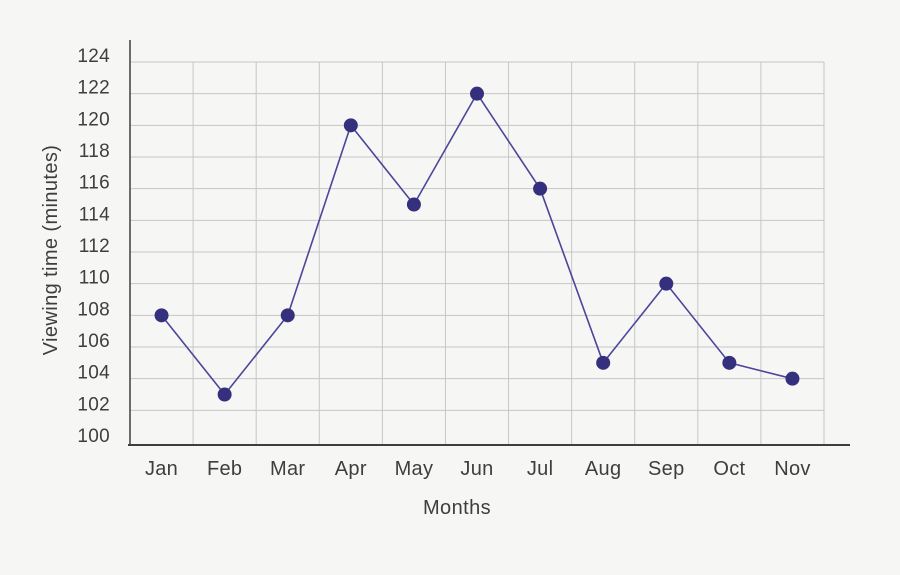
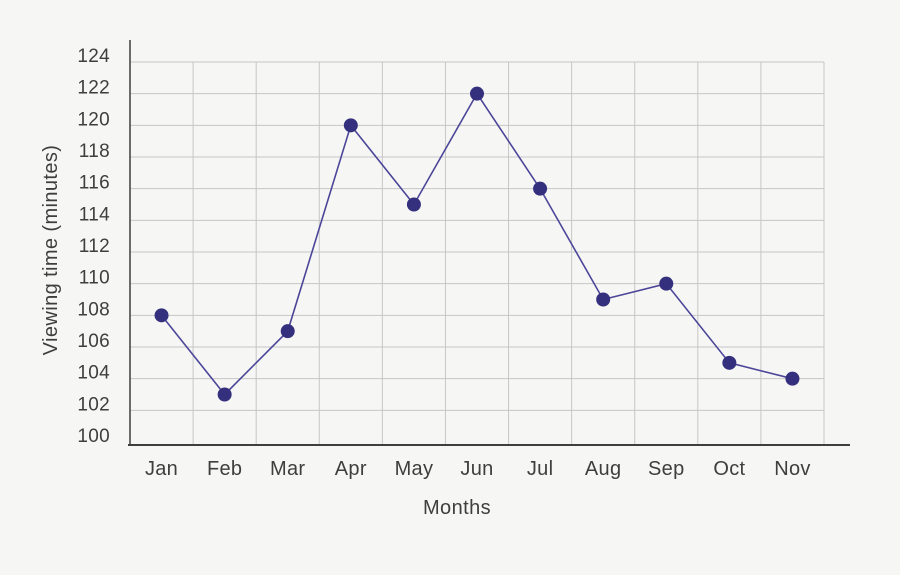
Mar: 108 -> 107
Aug: 105 -> 109
